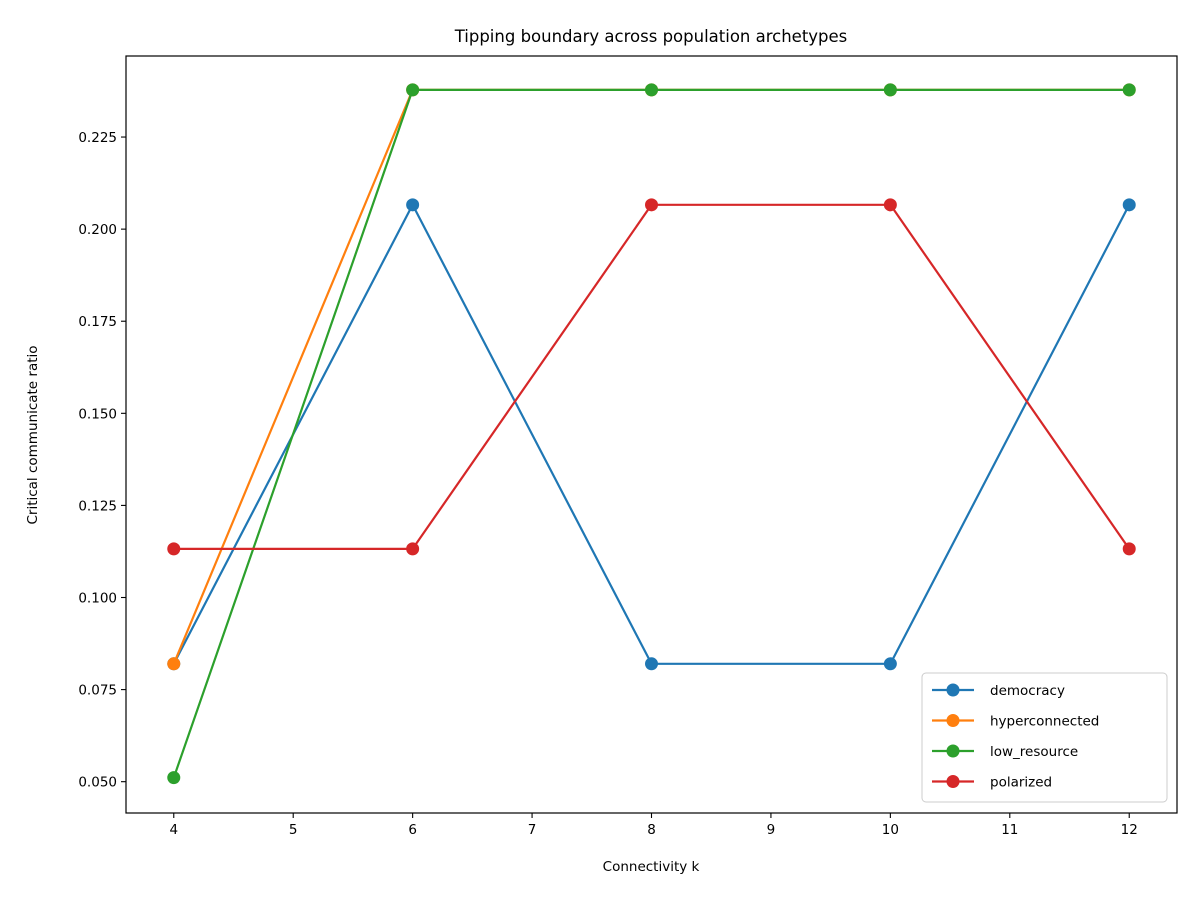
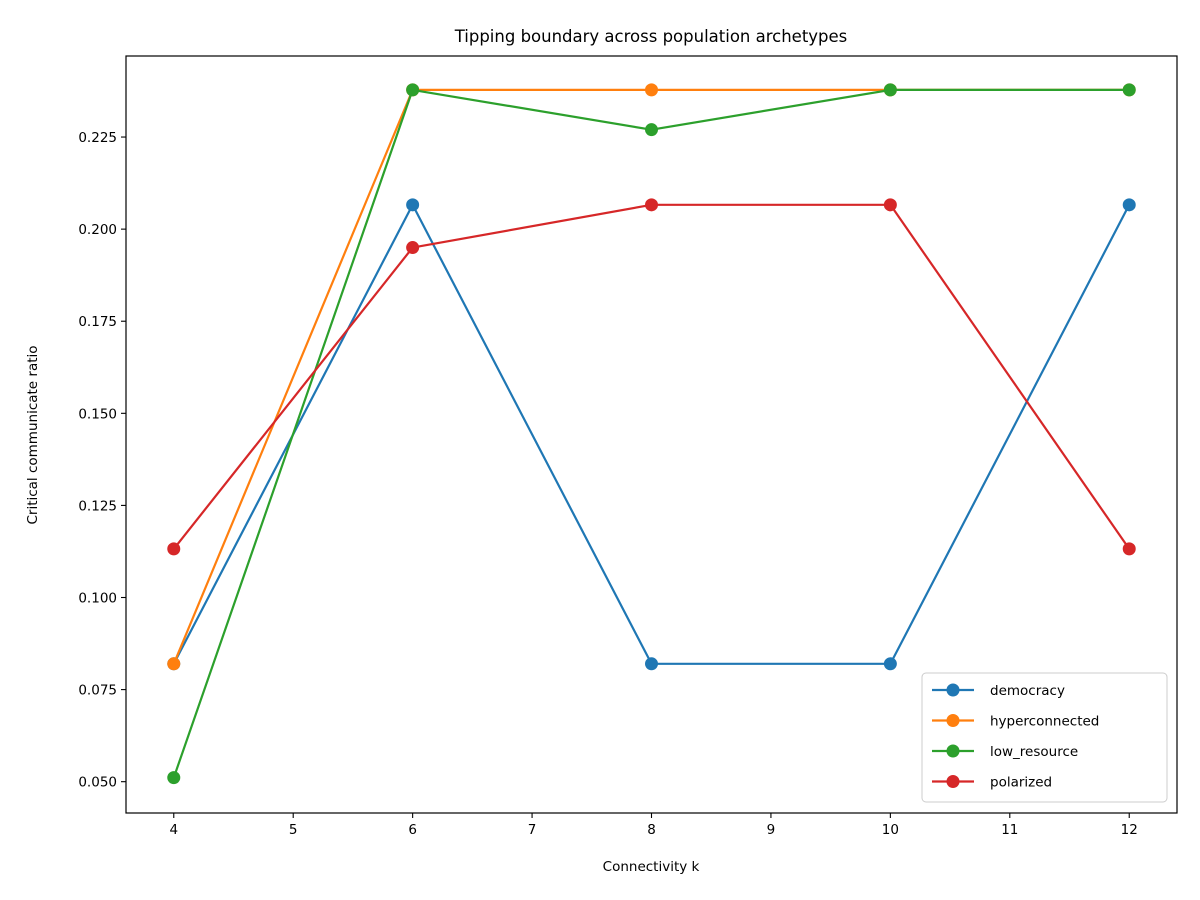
polarized/6: 0.113 -> 0.195
low_resource/8: 0.238 -> 0.227
